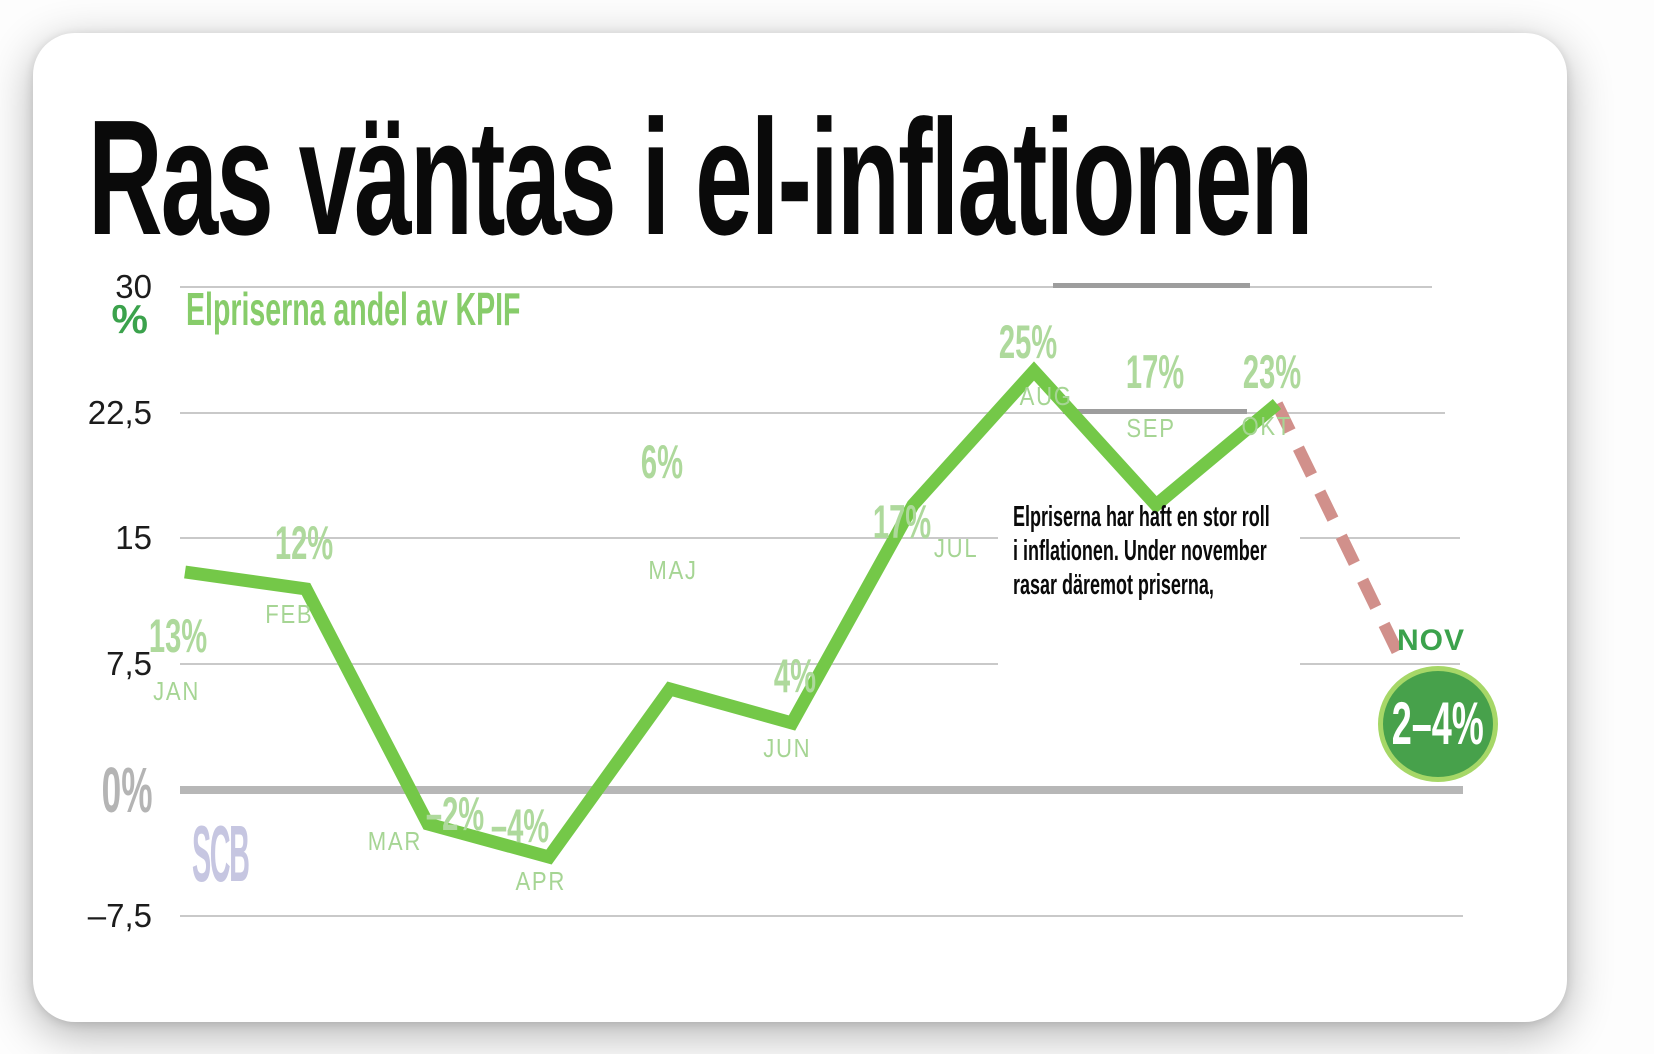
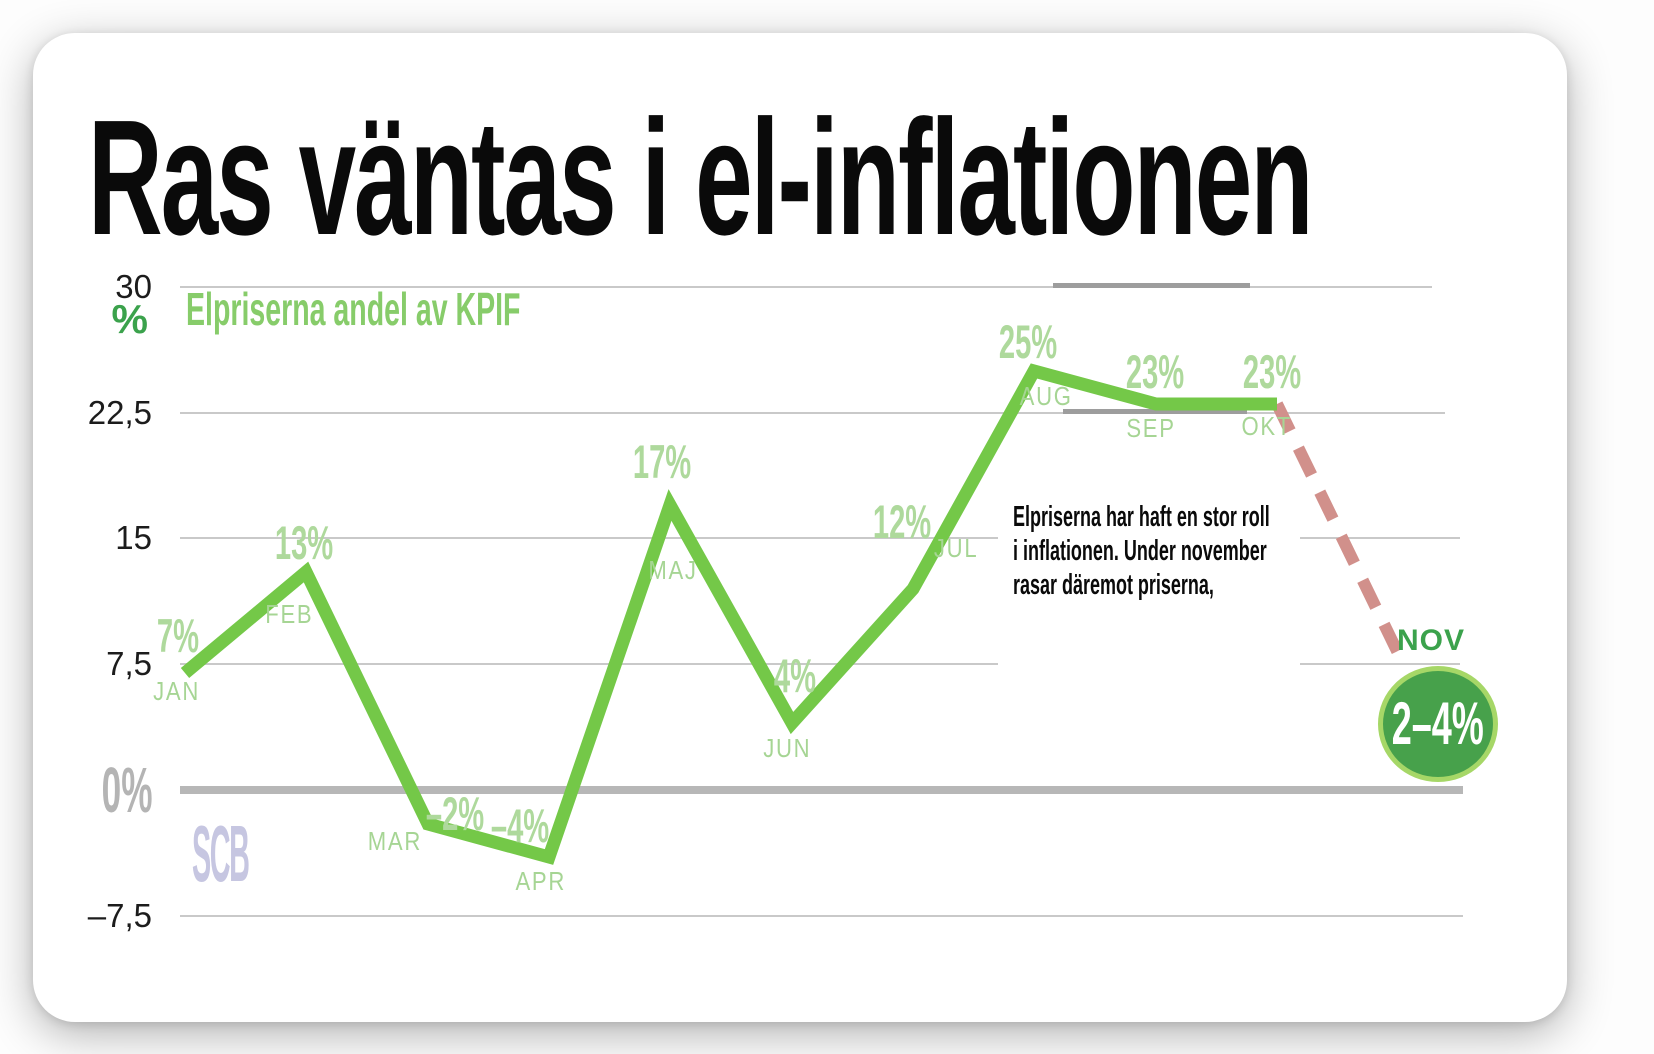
JAN: 13% -> 7%
FEB: 12% -> 13%
MAJ: 6% -> 17%
JUL: 17% -> 12%
SEP: 17% -> 23%
